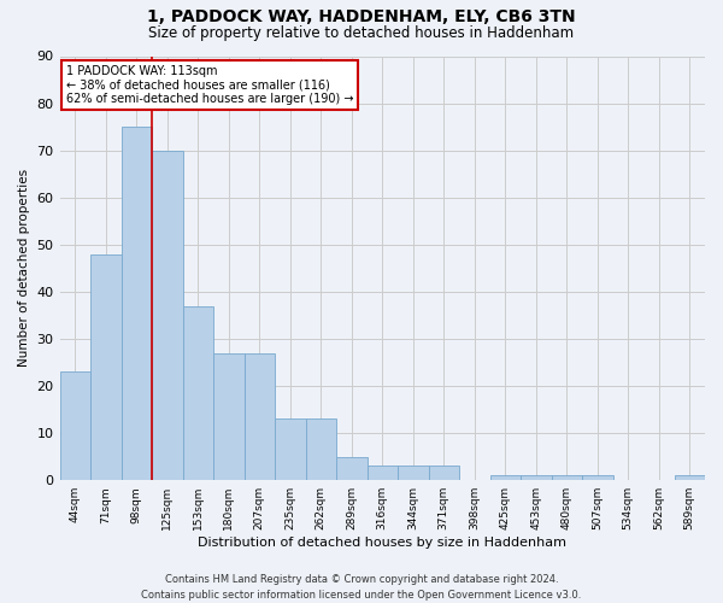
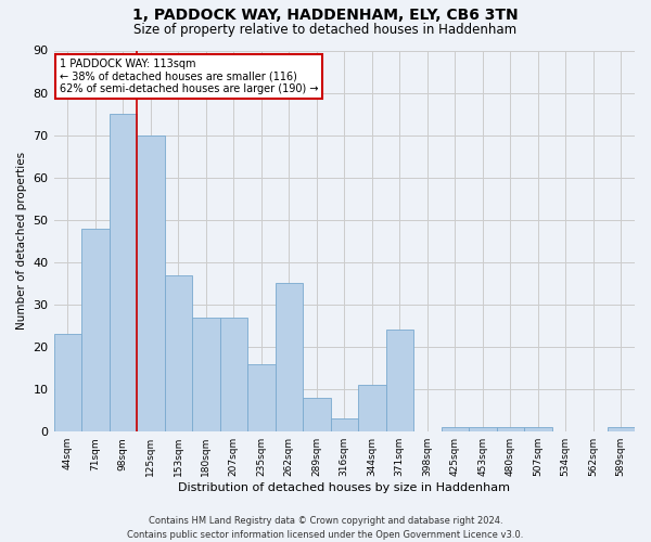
235sqm: 13 -> 16
262sqm: 13 -> 35
289sqm: 5 -> 8
344sqm: 3 -> 11
371sqm: 3 -> 24
